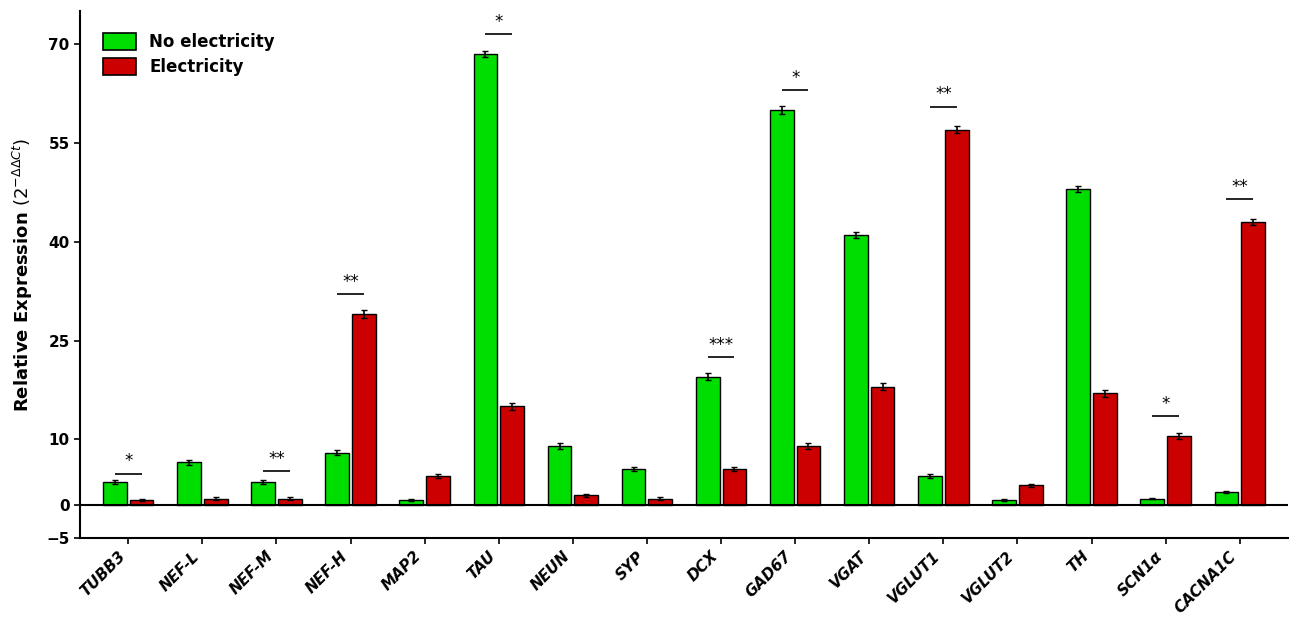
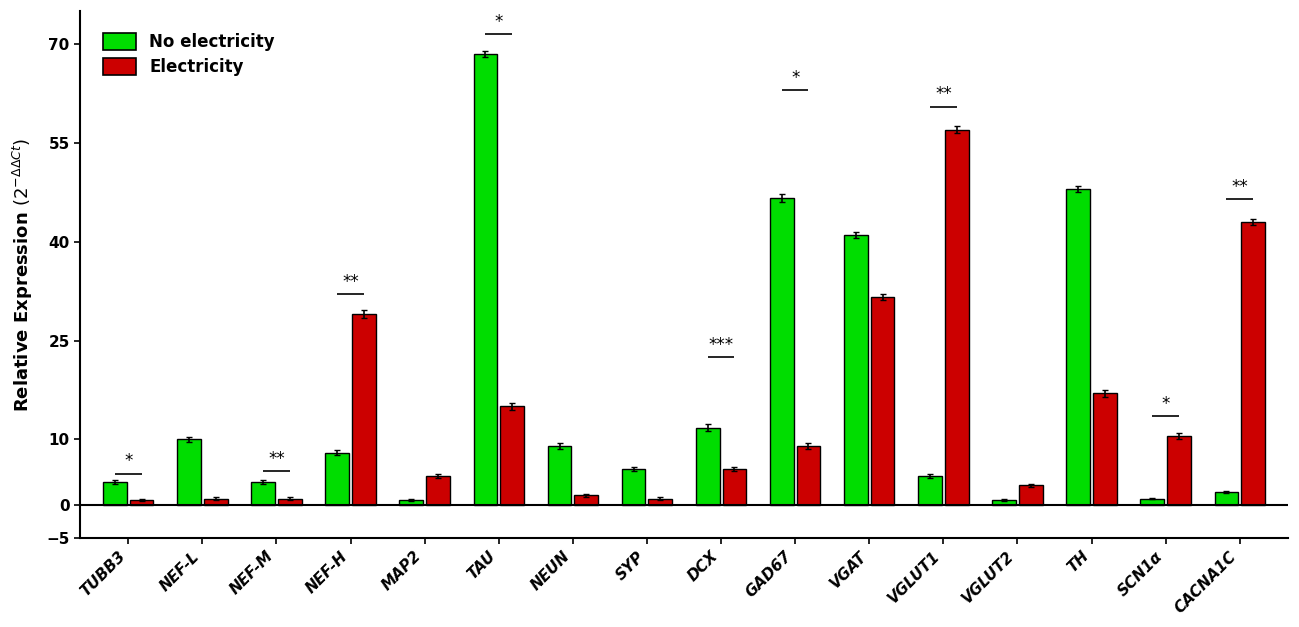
No electricity/NEF-L: 6.5 -> 10.0
No electricity/DCX: 19.5 -> 11.8
No electricity/GAD67: 60.0 -> 46.6
Electricity/VGAT: 18.0 -> 31.6
